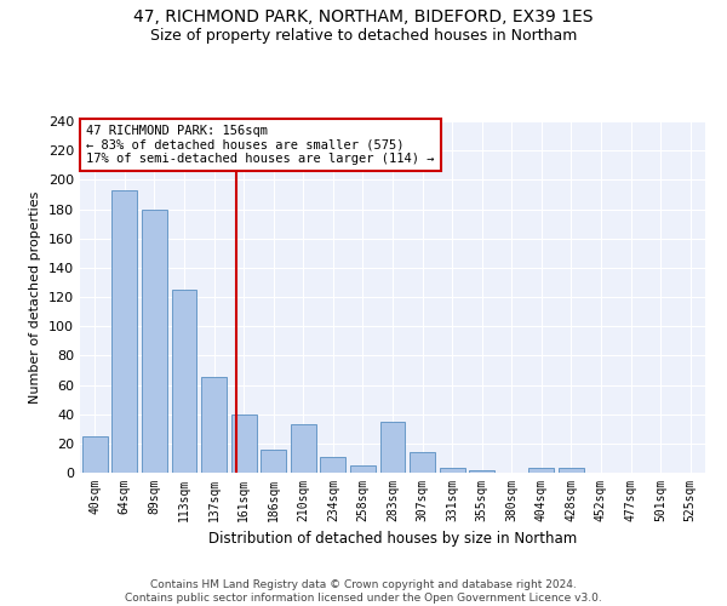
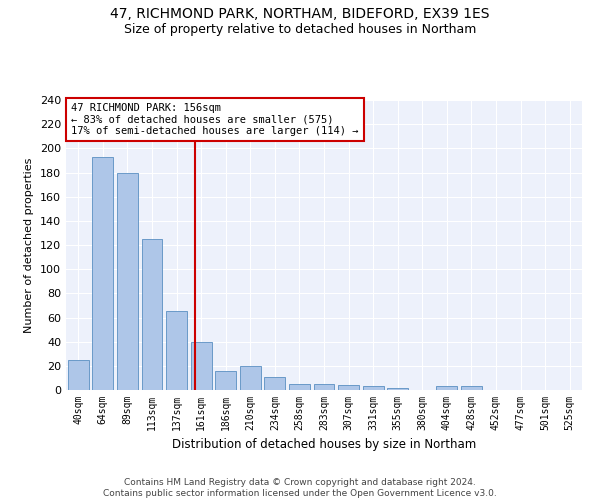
210sqm: 33 -> 20
283sqm: 35 -> 5
307sqm: 14 -> 4
